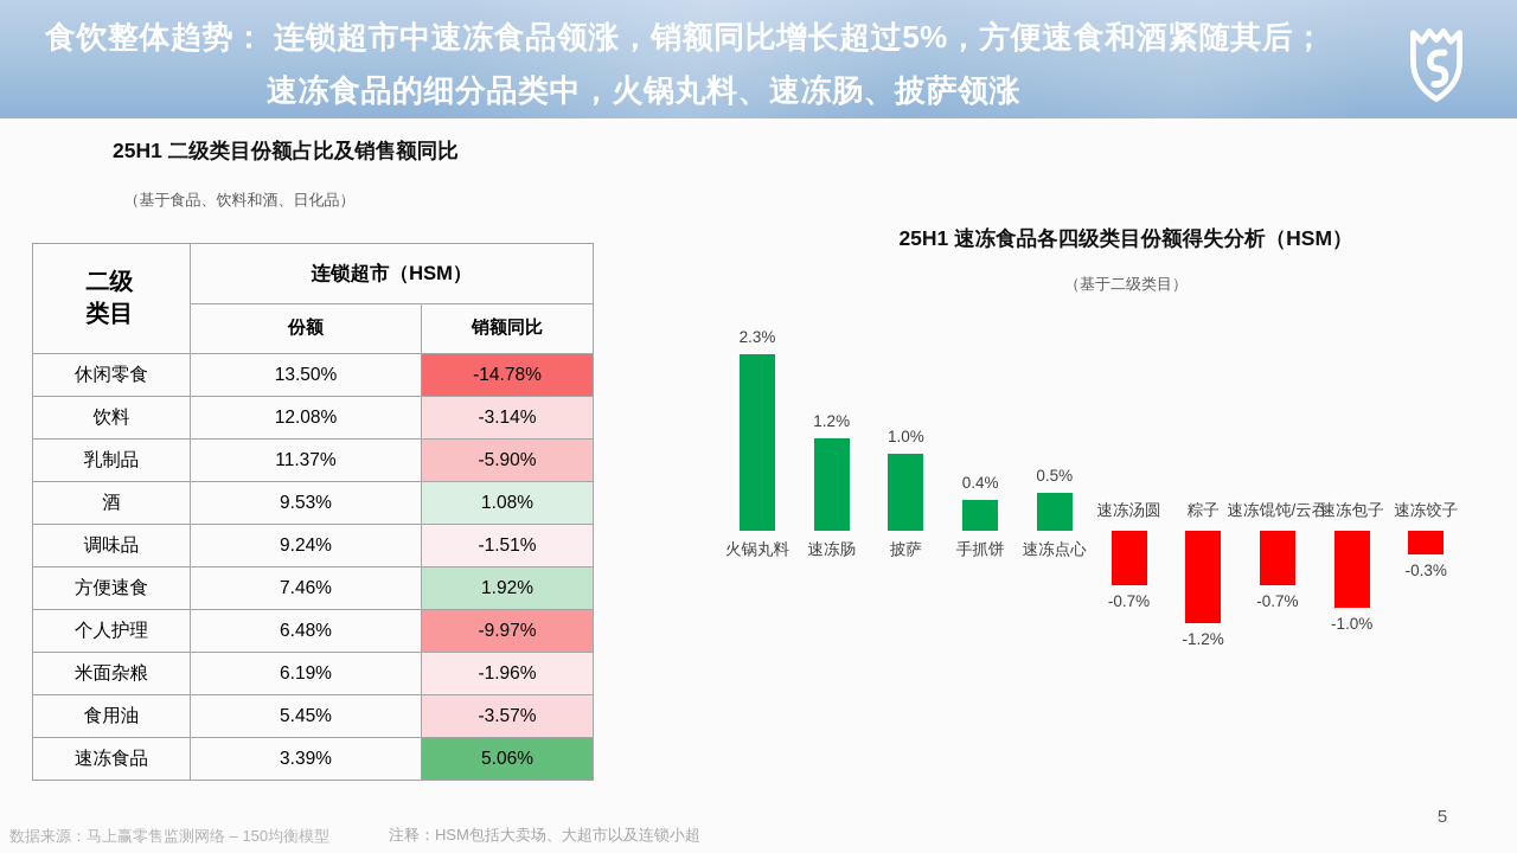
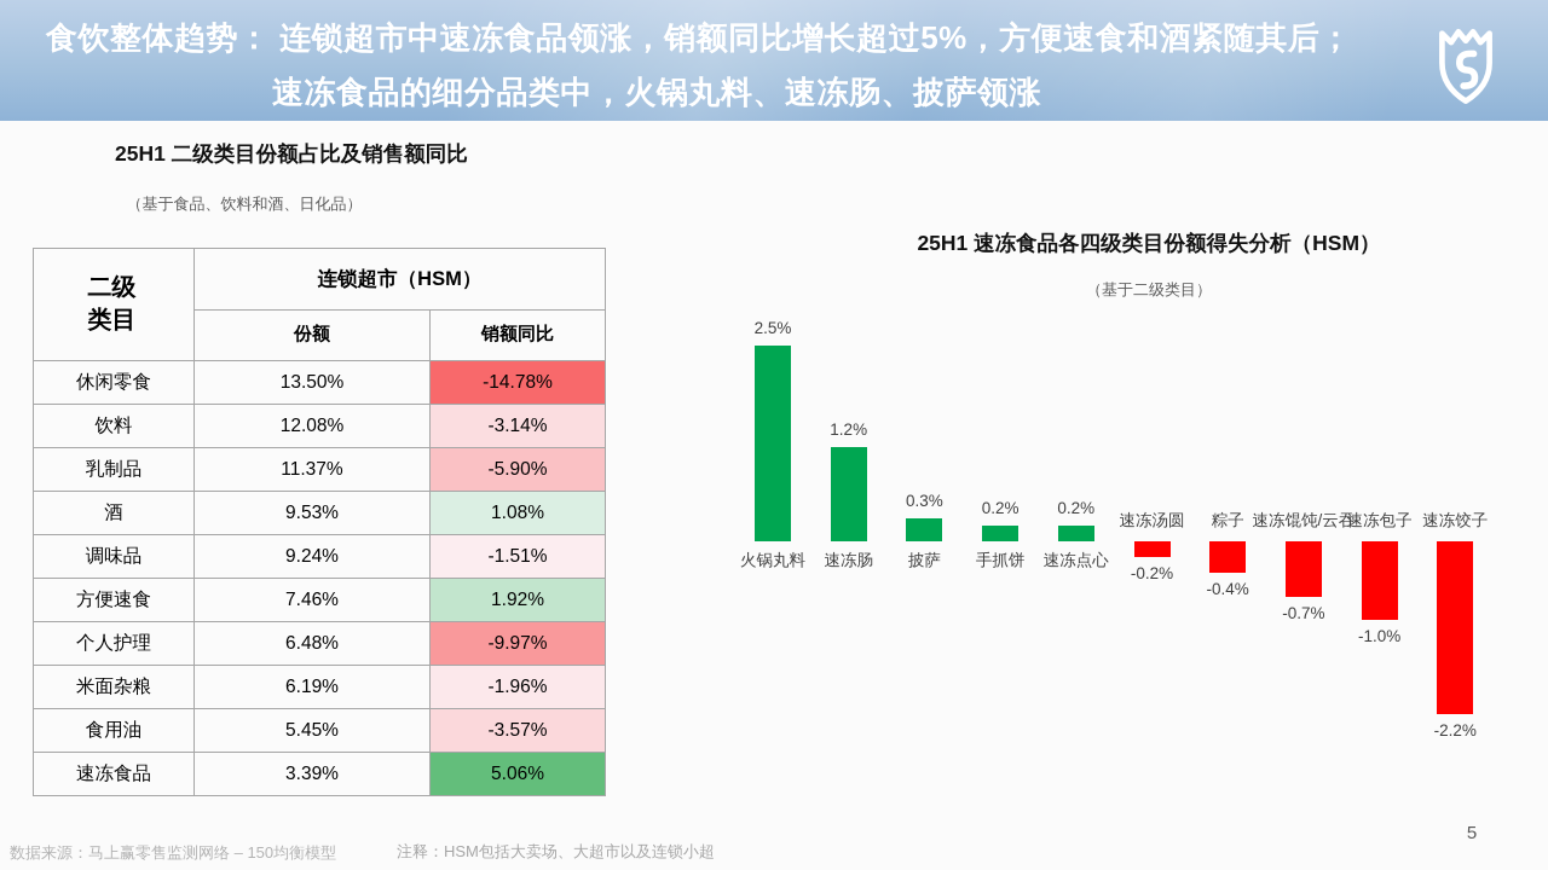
25H1 速冻食品各四级类目份额得失分析（HSM）/火锅丸料: 2.3% -> 2.5%
25H1 速冻食品各四级类目份额得失分析（HSM）/披萨: 1.0% -> 0.3%
25H1 速冻食品各四级类目份额得失分析（HSM）/手抓饼: 0.4% -> 0.2%
25H1 速冻食品各四级类目份额得失分析（HSM）/速冻点心: 0.5% -> 0.2%
25H1 速冻食品各四级类目份额得失分析（HSM）/速冻汤圆: -0.7% -> -0.2%
25H1 速冻食品各四级类目份额得失分析（HSM）/粽子: -1.2% -> -0.4%
25H1 速冻食品各四级类目份额得失分析（HSM）/速冻饺子: -0.3% -> -2.2%
